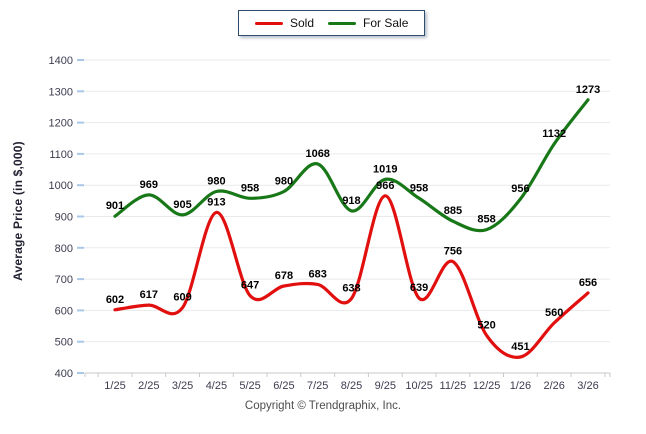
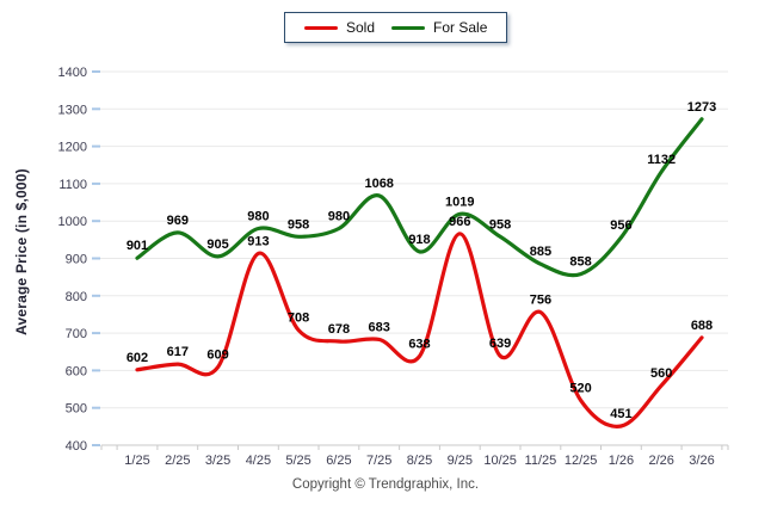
Sold/5/25: 647 -> 708
Sold/3/26: 656 -> 688
